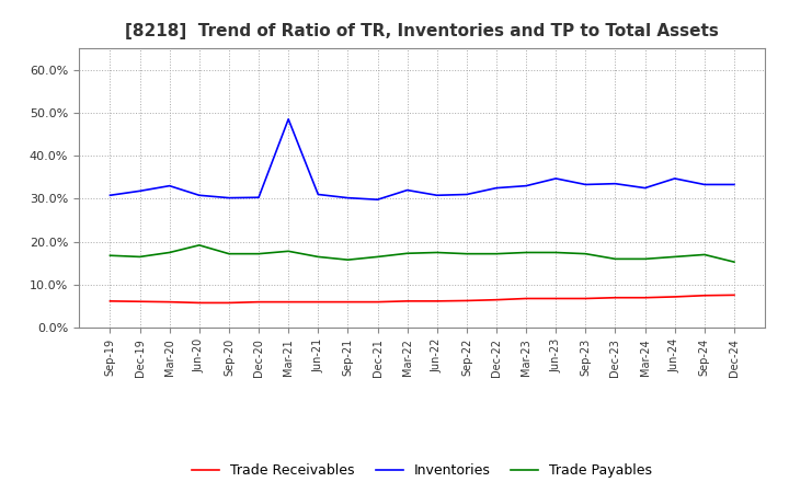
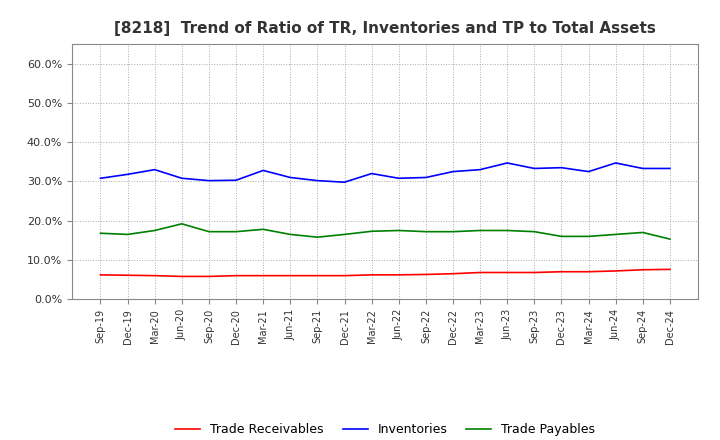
Inventories/Mar-21: 48.5% -> 32.8%
